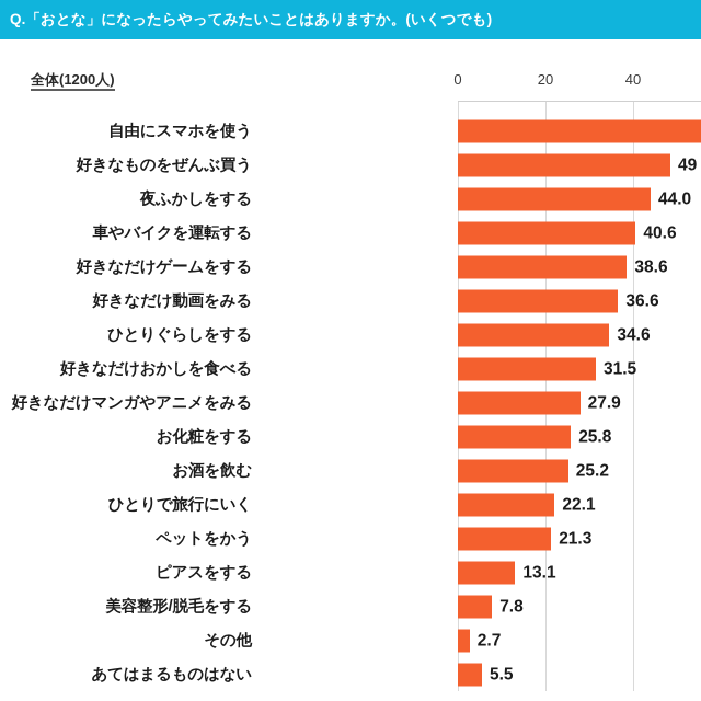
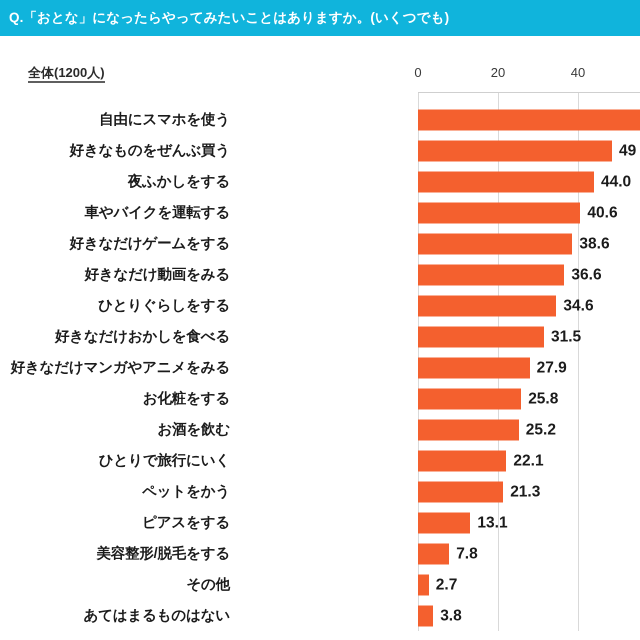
あてはまるものはない: 5.5 -> 3.8
